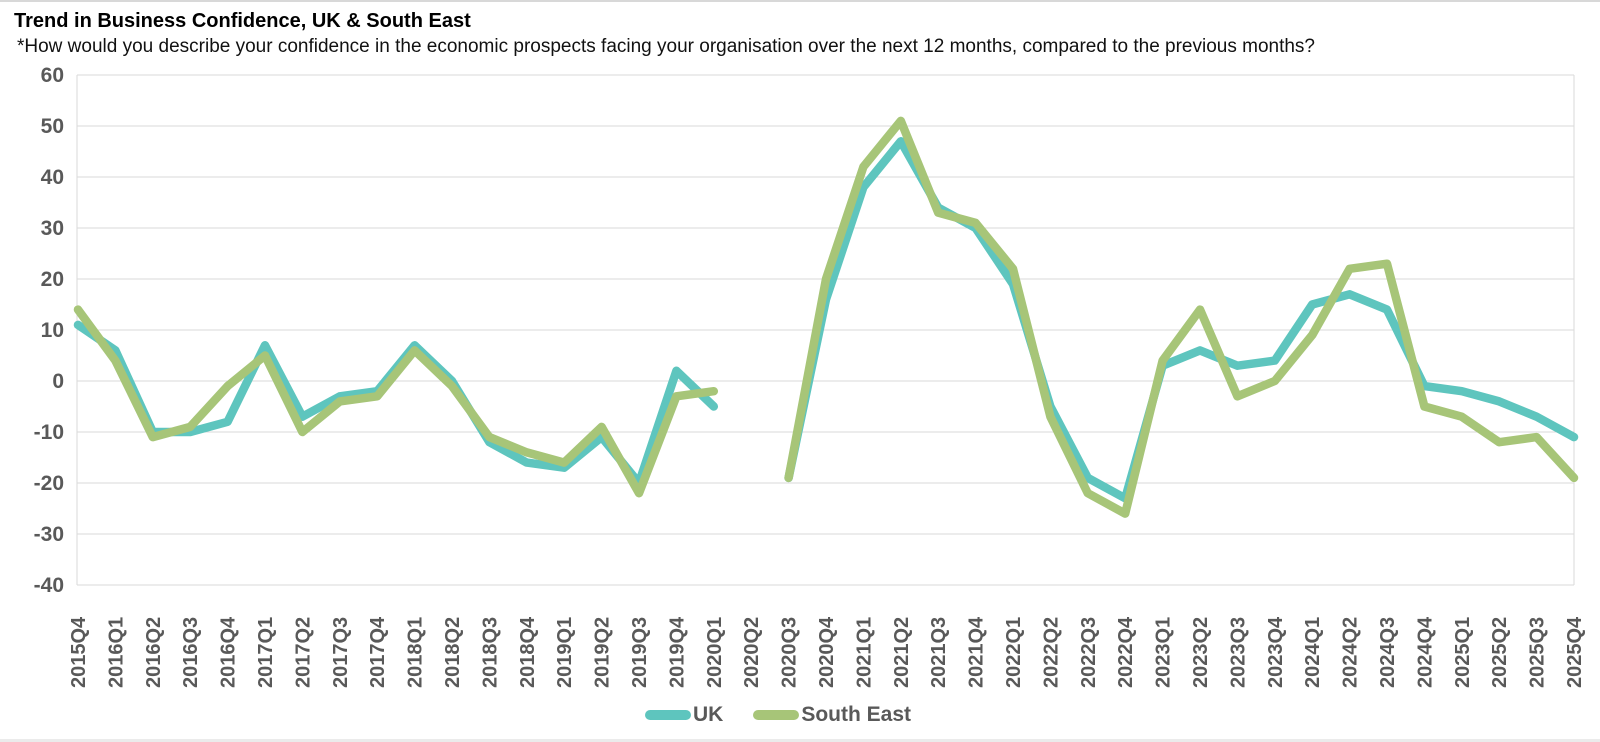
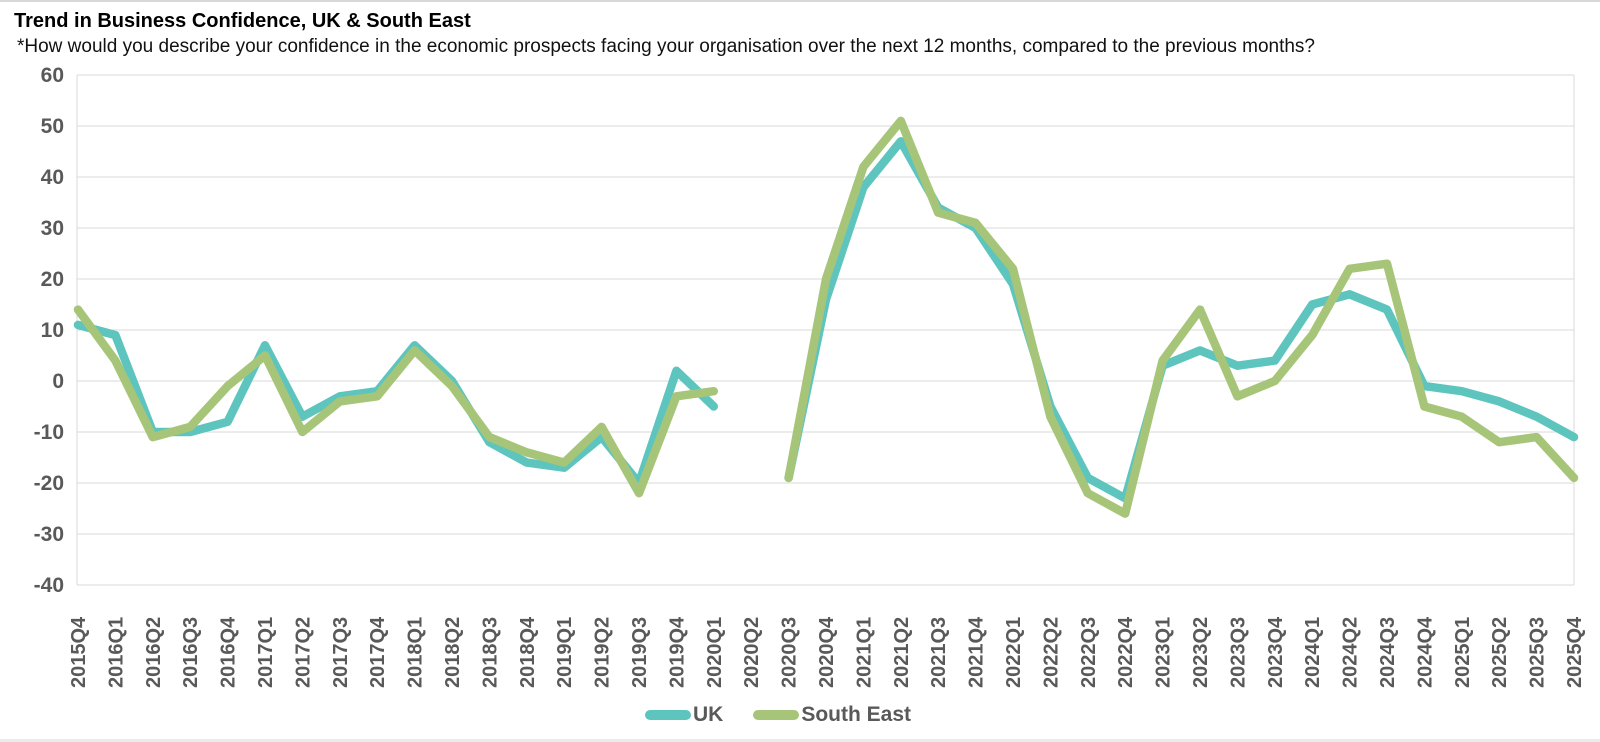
UK/2016Q1: 6 -> 9
